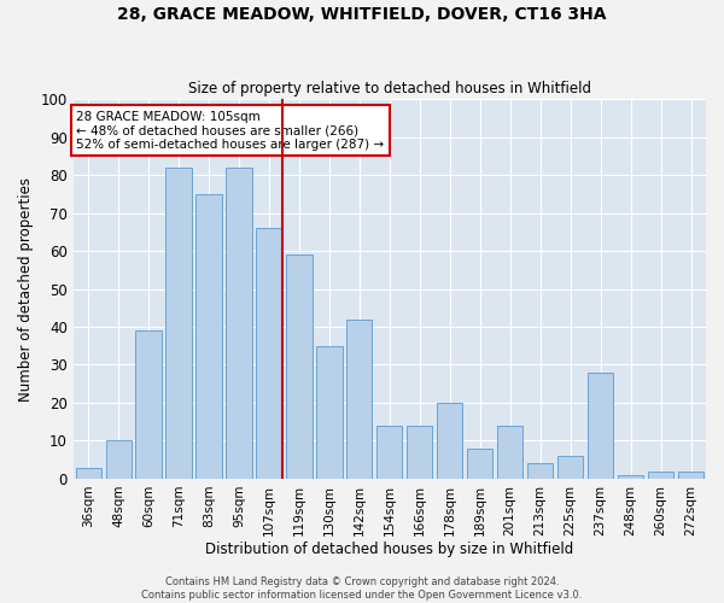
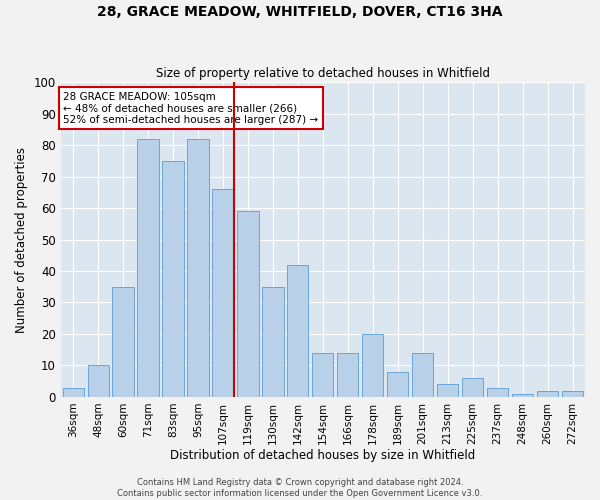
60sqm: 39 -> 35
237sqm: 28 -> 3
